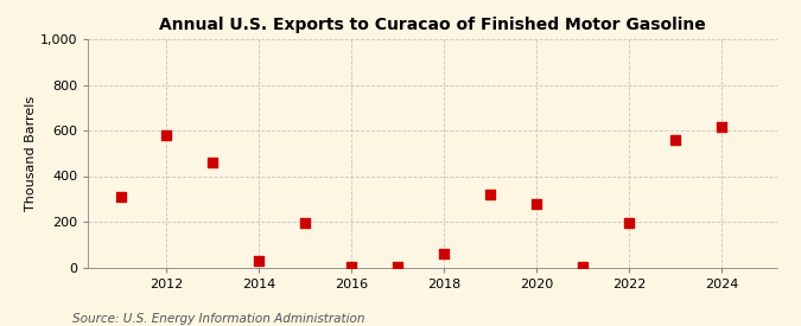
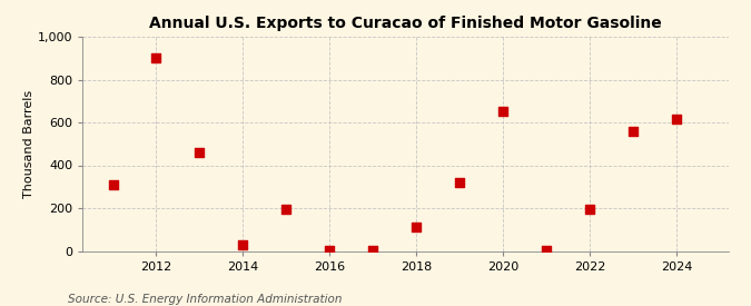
2012: 580 -> 900
2018: 60 -> 110
2020: 280 -> 650
